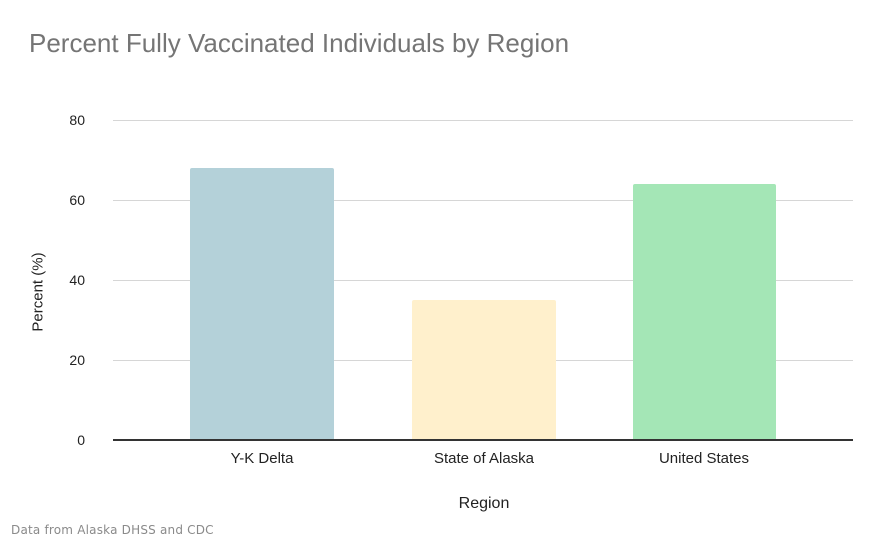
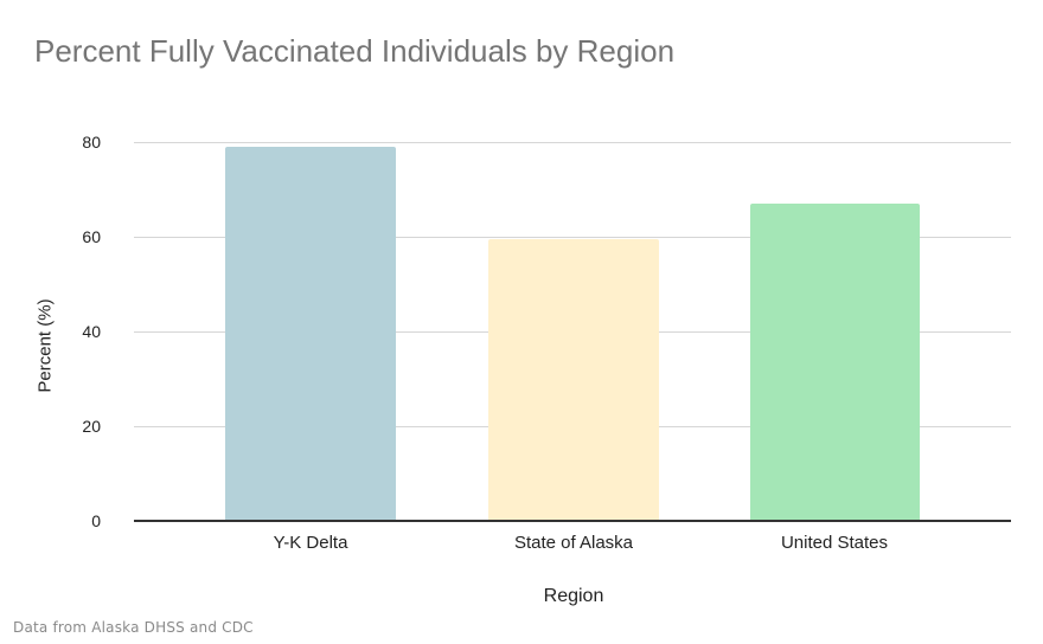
Y-K Delta: 68 -> 79
State of Alaska: 35 -> 60
United States: 64 -> 67
